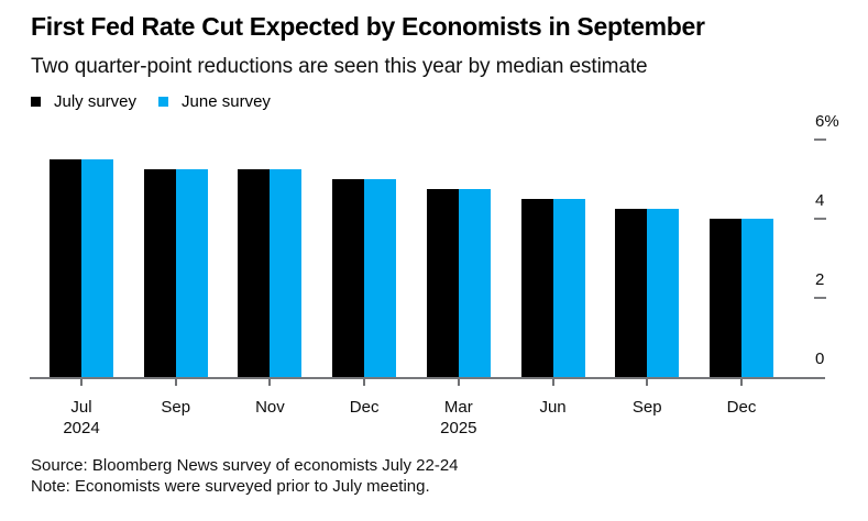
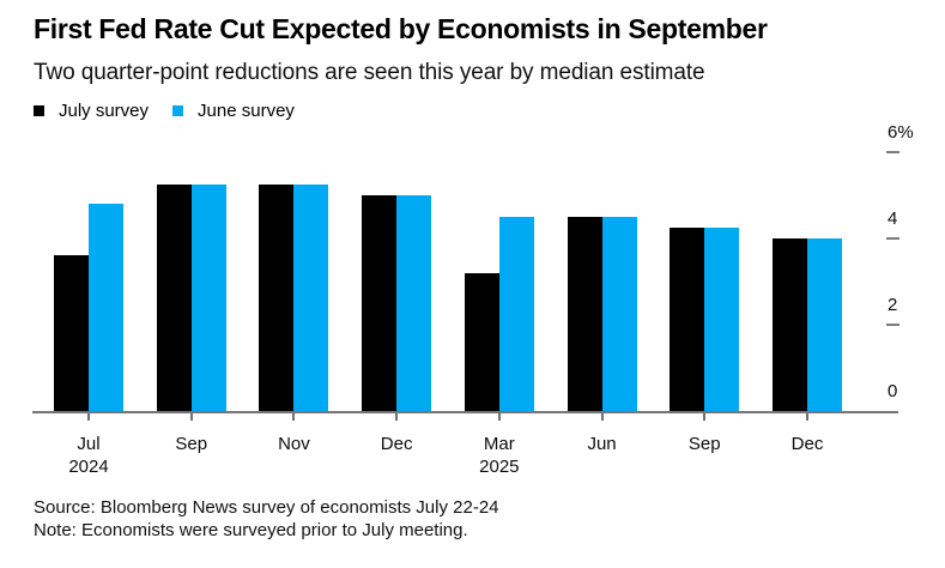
July survey/Jul 2024: 5.5% -> 3.6%
June survey/Jul 2024: 5.5% -> 4.8%
July survey/Mar 2025: 4.8% -> 3.2%
June survey/Mar 2025: 4.8% -> 4.5%
